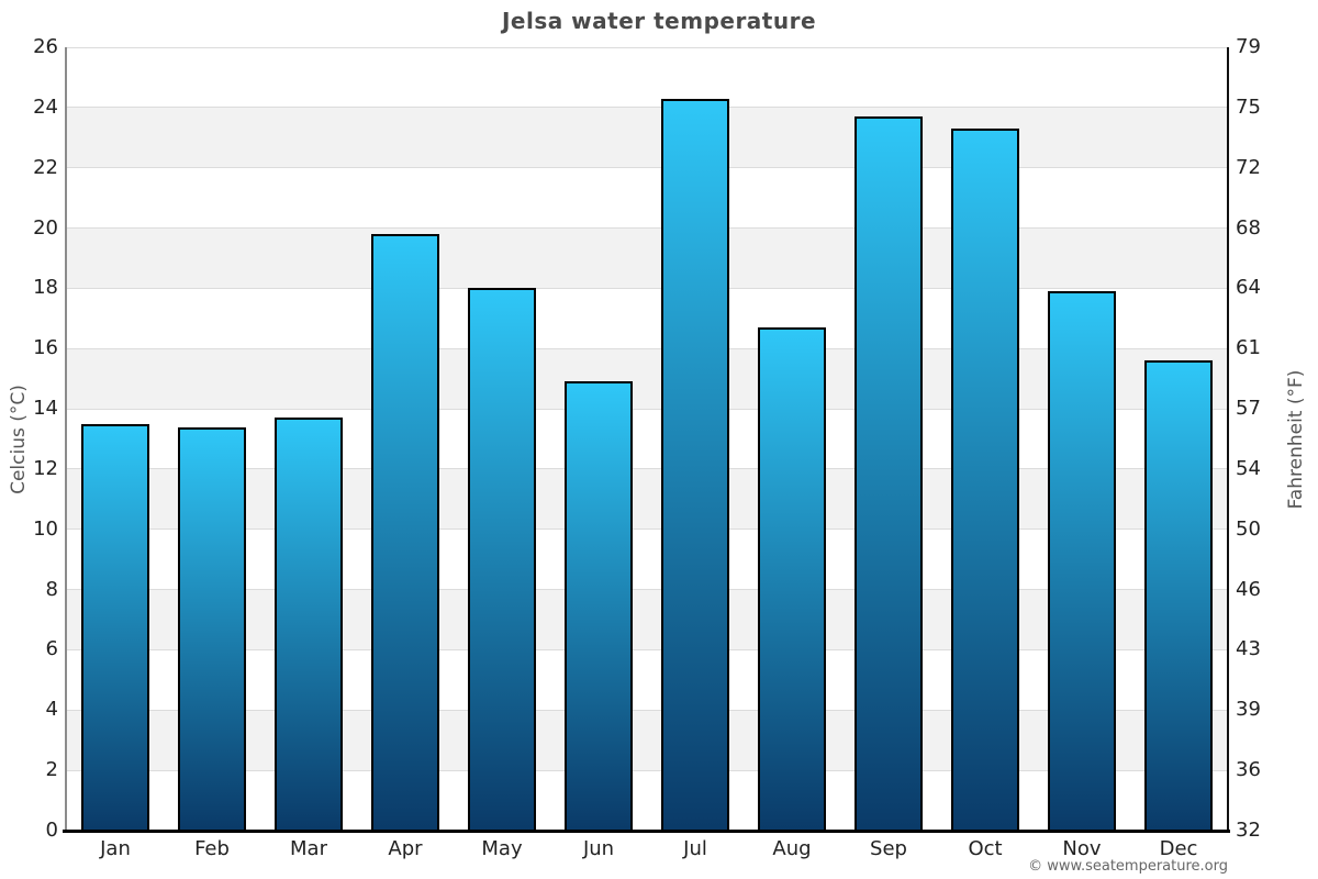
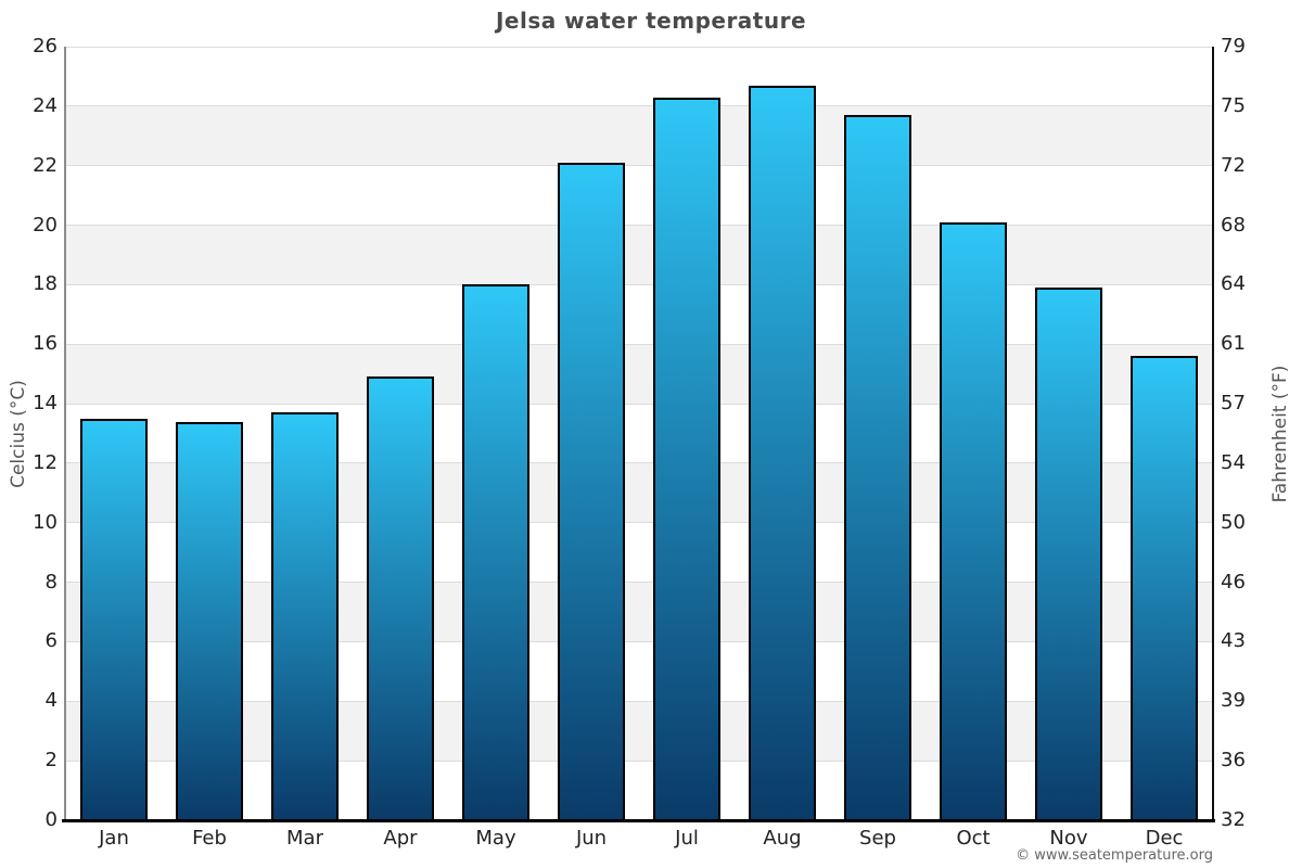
Apr: 19.8 -> 14.9
Jun: 14.9 -> 22.1
Aug: 16.7 -> 24.7
Oct: 23.3 -> 20.1
